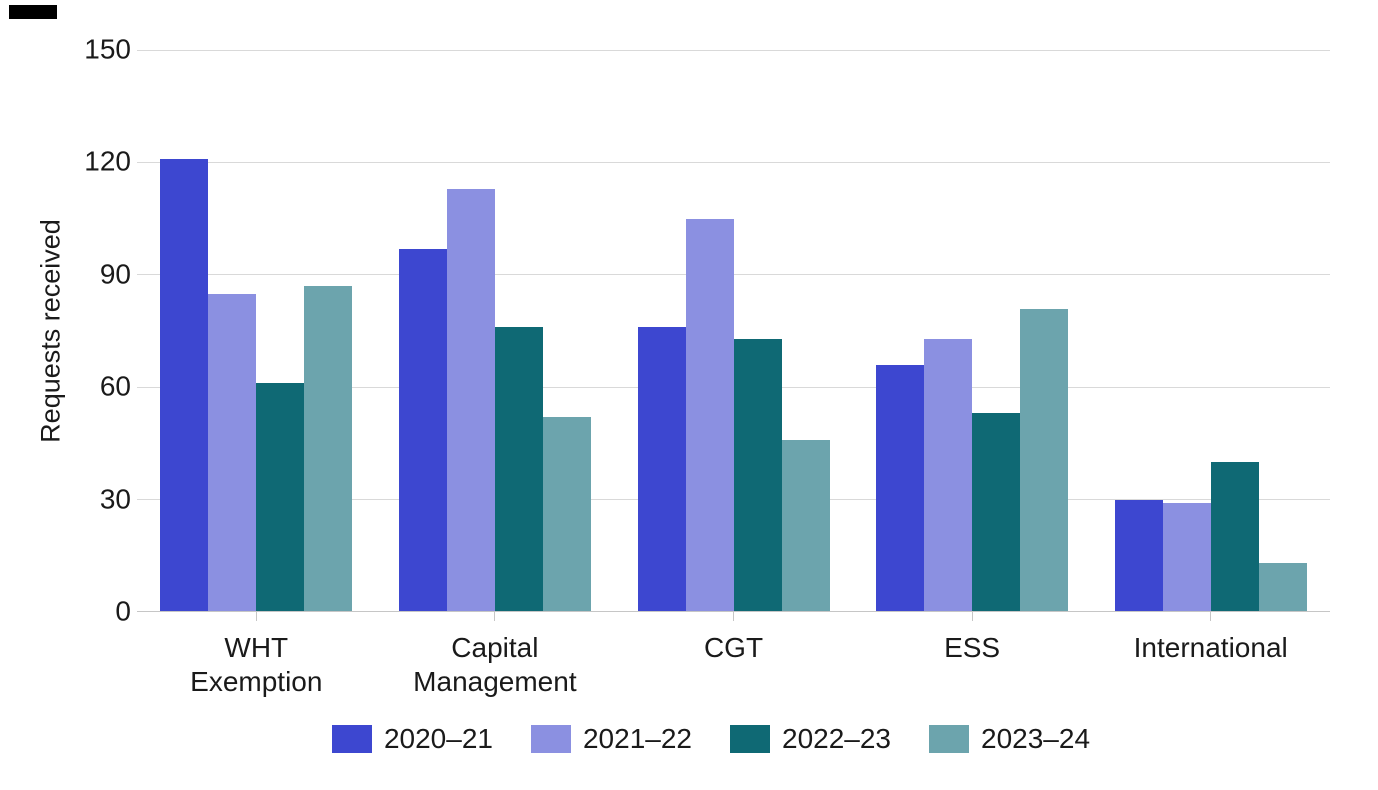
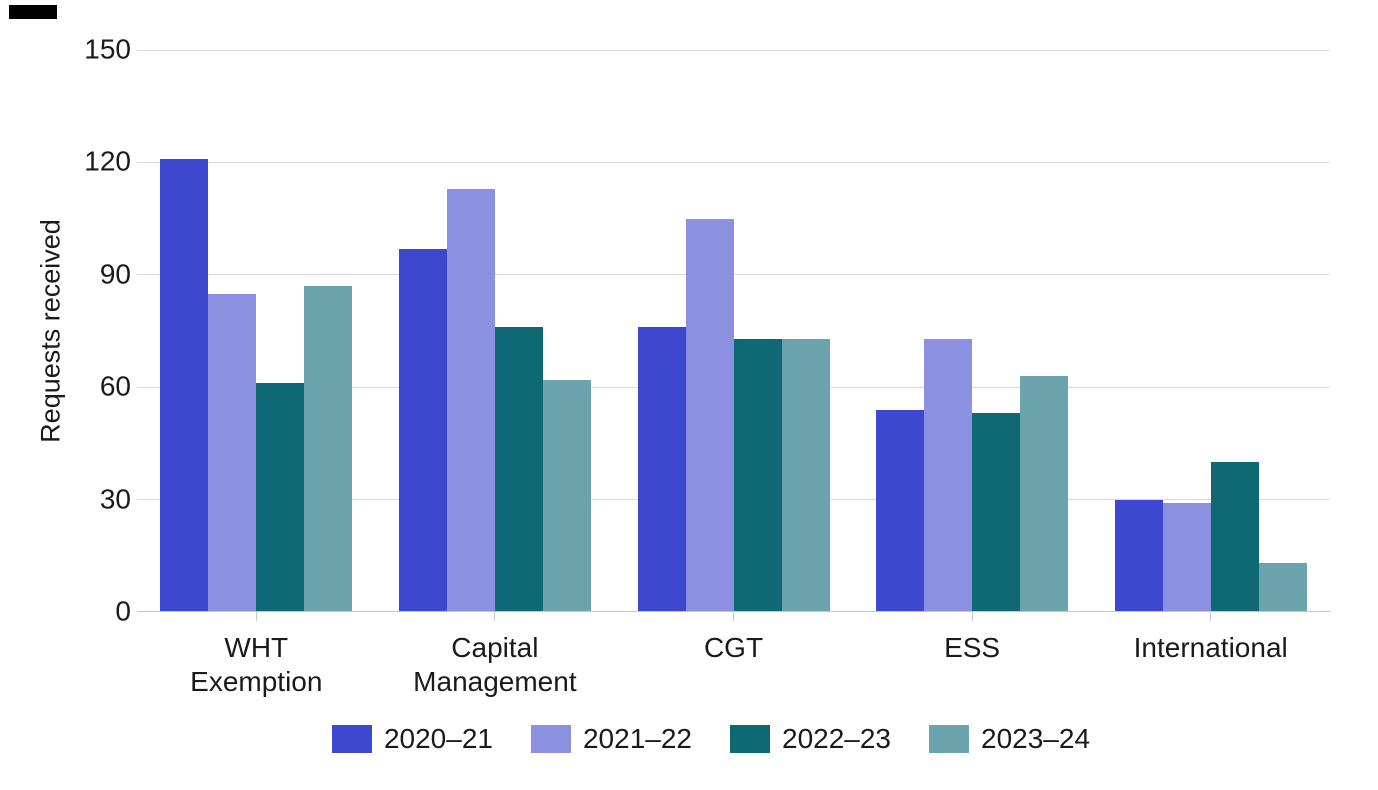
2023–24/Capital Management: 52 -> 62
2023–24/CGT: 46 -> 73
2020–21/ESS: 66 -> 54
2023–24/ESS: 81 -> 63
